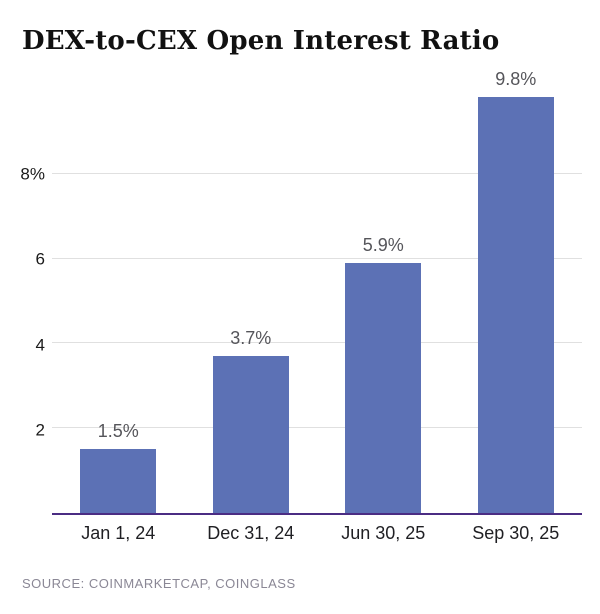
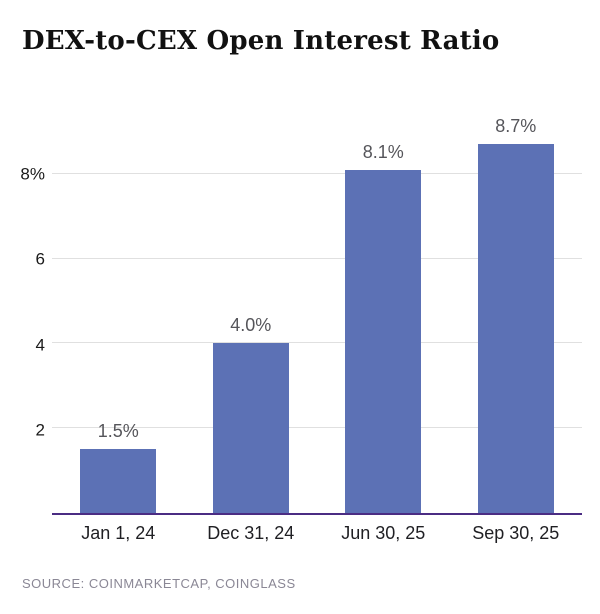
Dec 31, 24: 3.7% -> 4.0%
Jun 30, 25: 5.9% -> 8.1%
Sep 30, 25: 9.8% -> 8.7%
